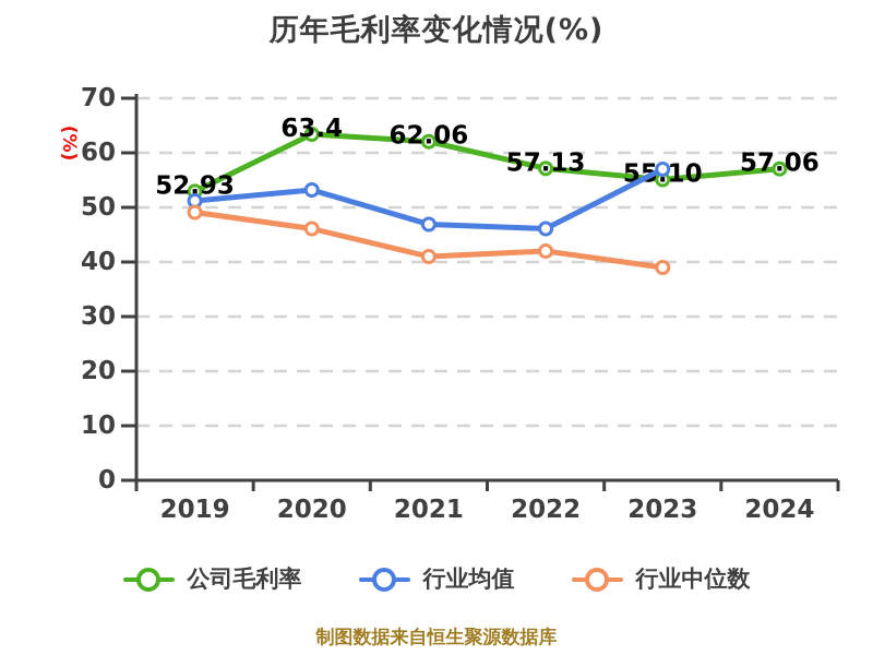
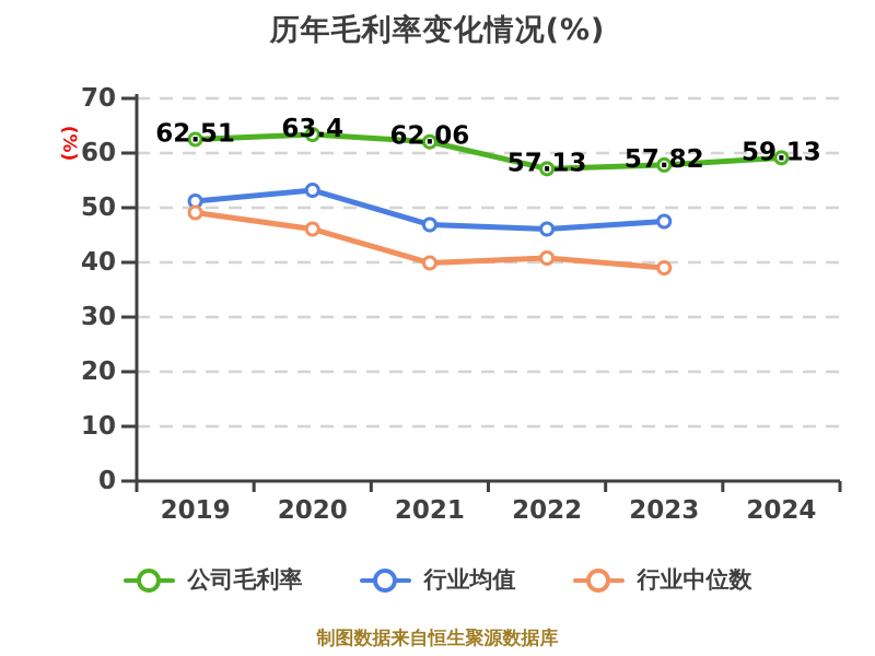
公司毛利率/2019: 52.93 -> 62.51
行业中位数/2021: 41 -> 40
行业中位数/2022: 42 -> 41
公司毛利率/2023: 55.10 -> 57.82
行业均值/2023: 57 -> 48
公司毛利率/2024: 57.06 -> 59.13
